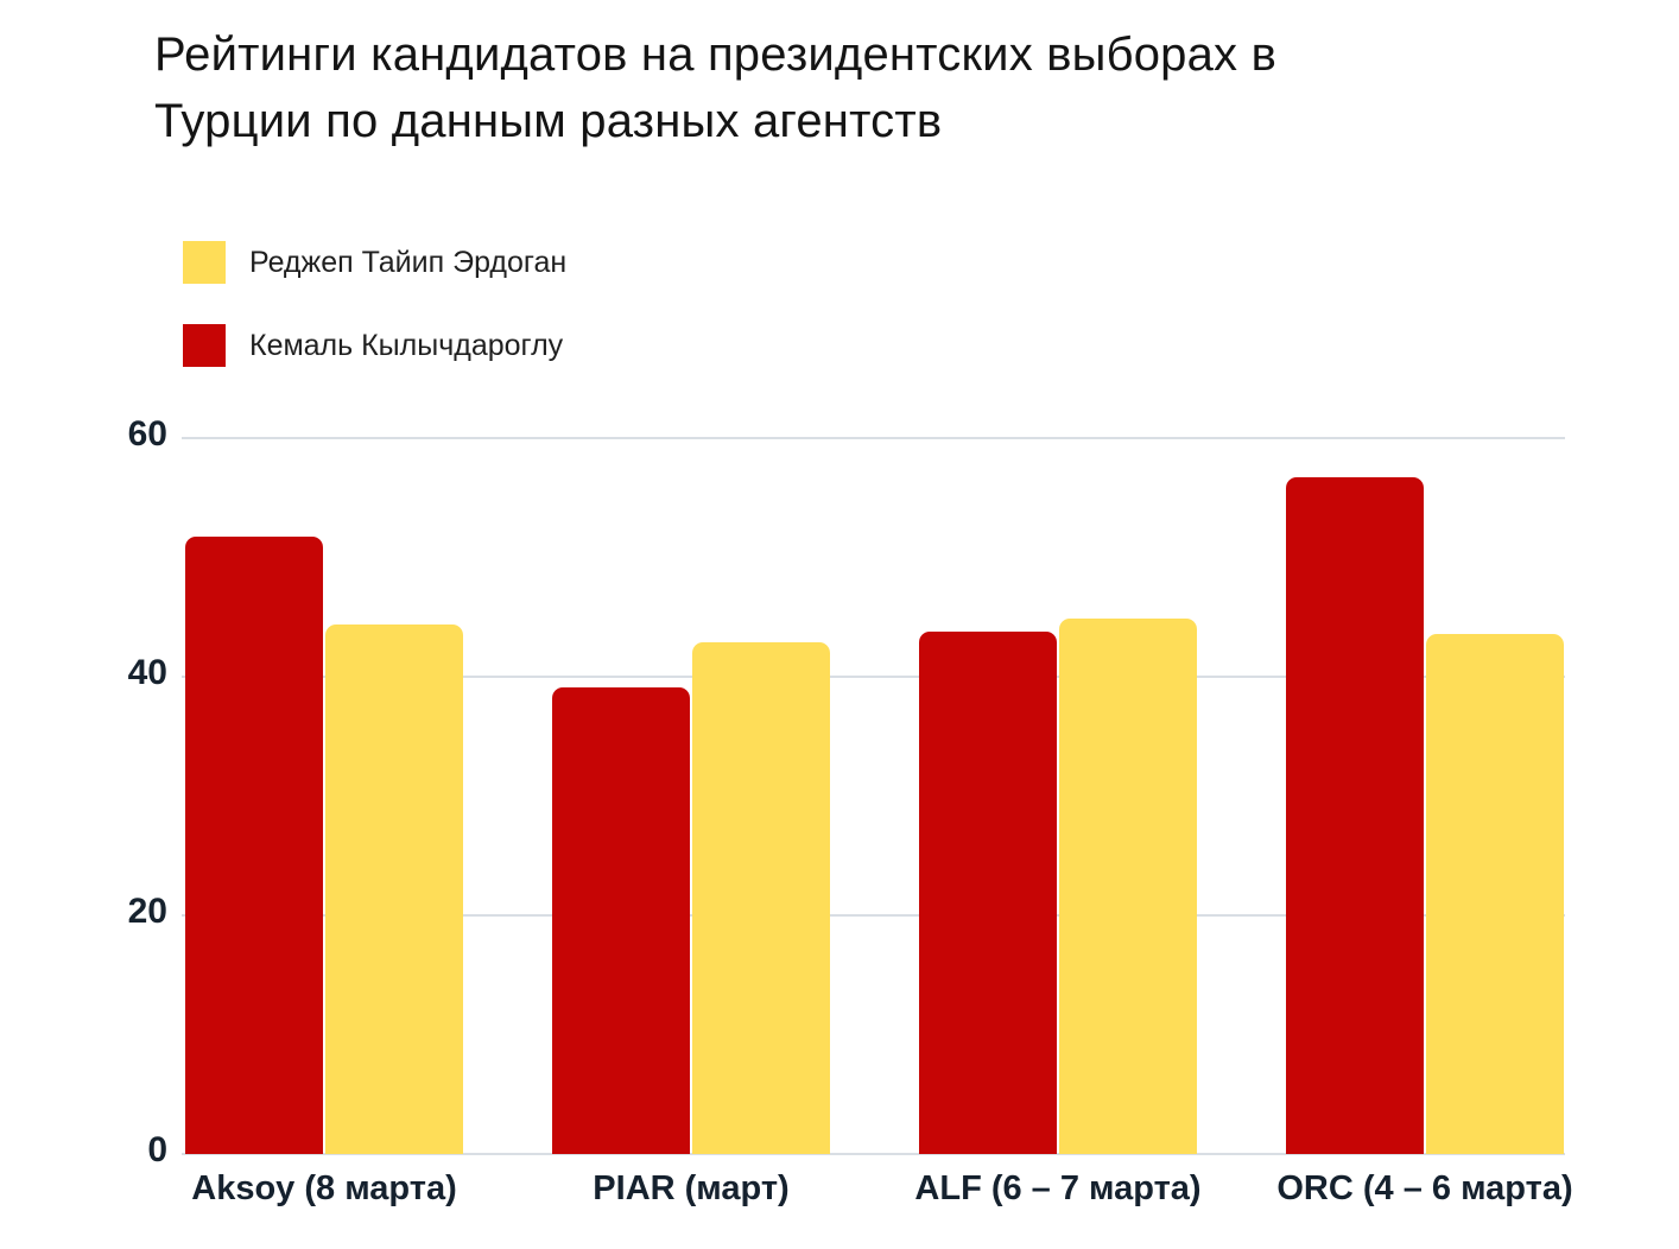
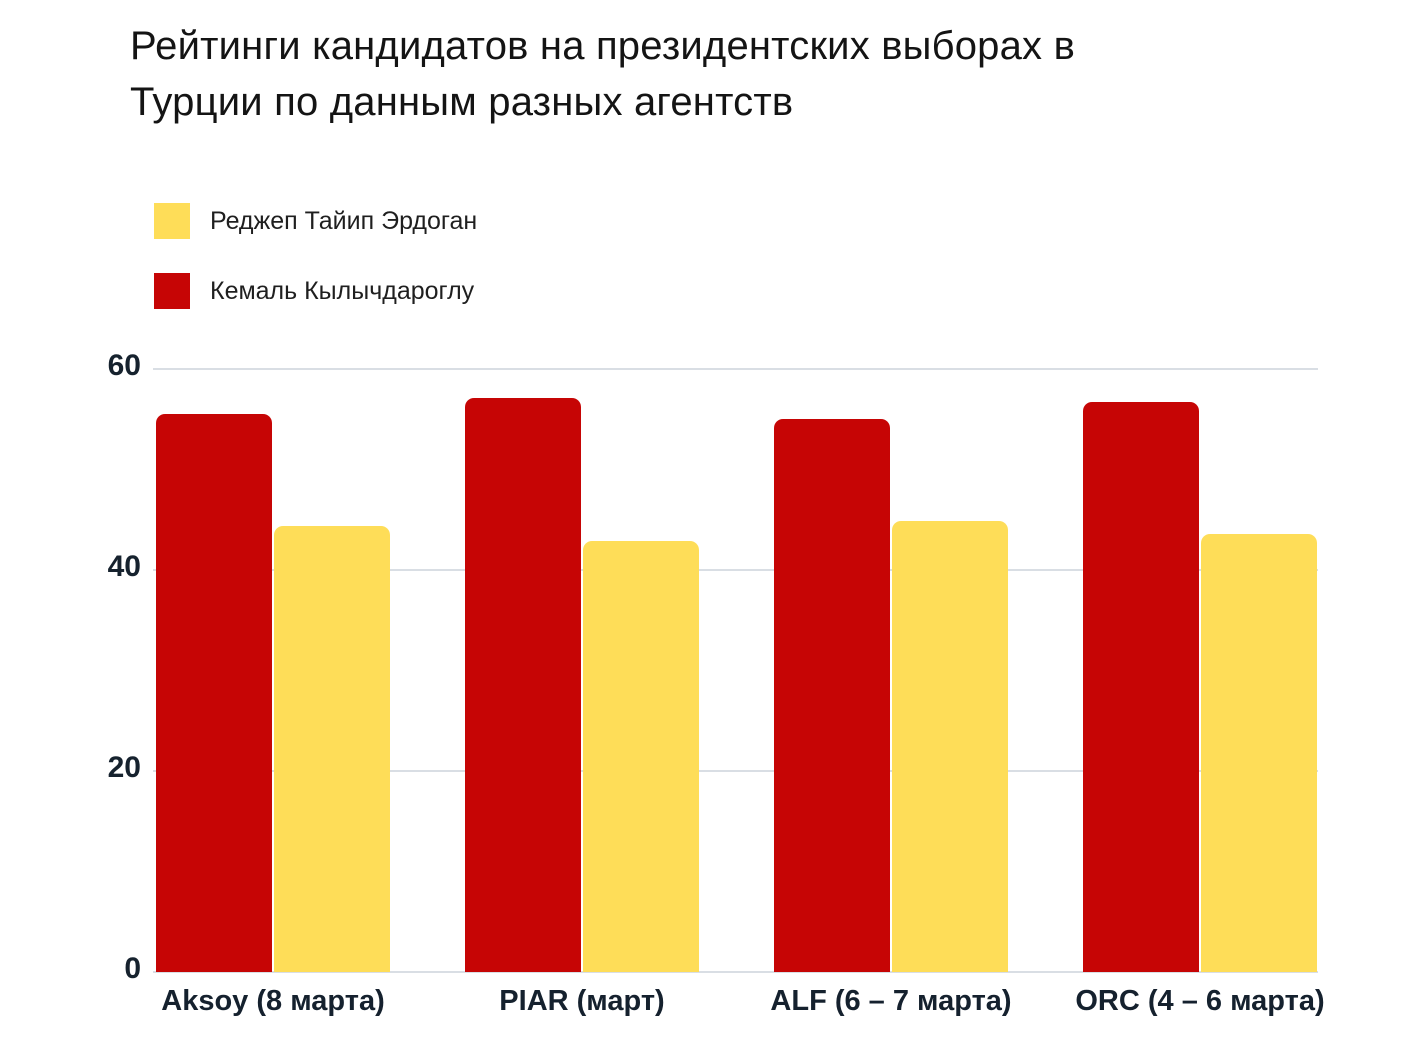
Кемаль Кылычдароглу/Aksoy (8 марта): 51.7 -> 55.5
Кемаль Кылычдароглу/PIAR (март): 39.1 -> 57.1
Кемаль Кылычдароглу/ALF (6 – 7 марта): 43.8 -> 55.0
